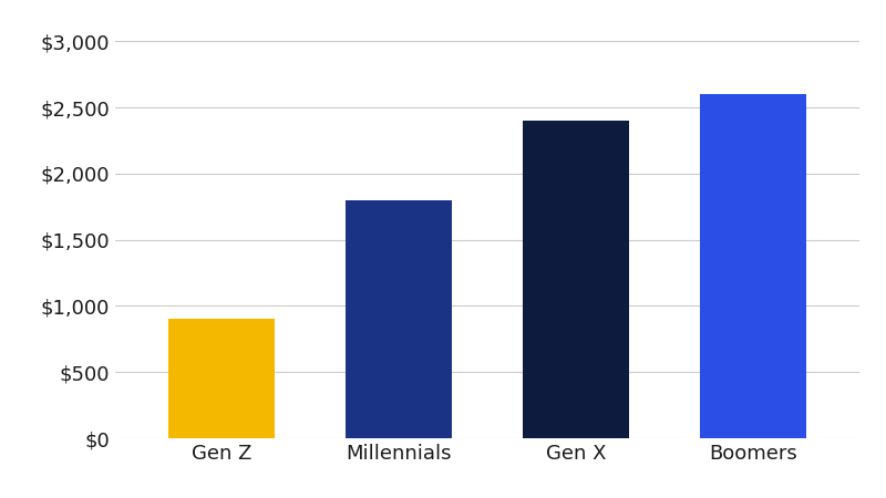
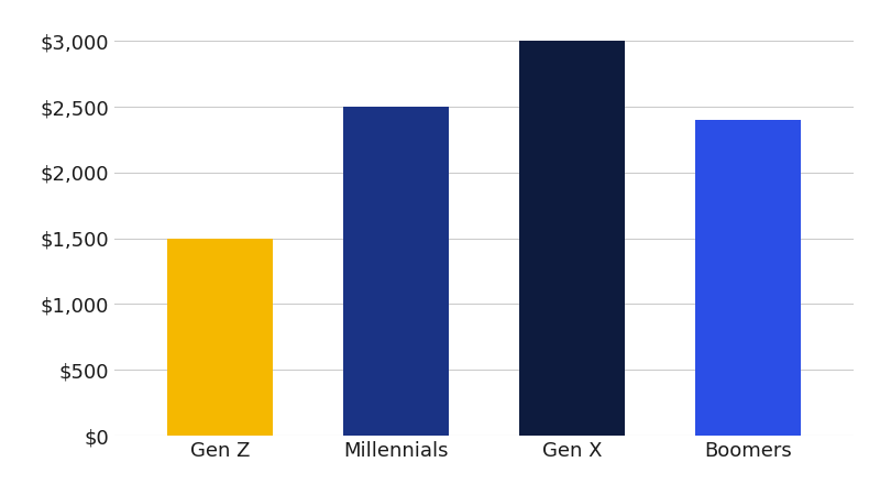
Gen Z: $900 -> $1,500
Millennials: $1,800 -> $2,500
Gen X: $2,400 -> $3,000
Boomers: $2,600 -> $2,400
